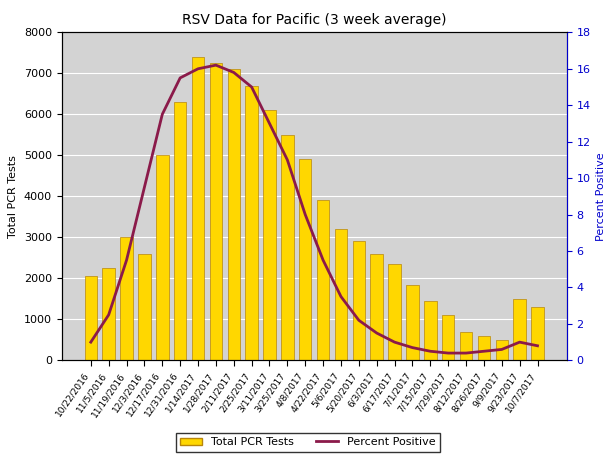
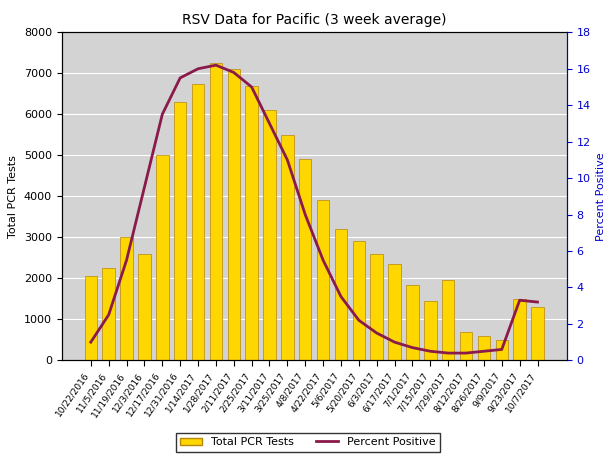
Total PCR Tests/1/14/2017: 7400 -> 6750
Total PCR Tests/7/29/2017: 1100 -> 1950
Percent Positive/9/23/2017: 1.0 -> 3.3
Percent Positive/10/7/2017: 0.8 -> 3.2
